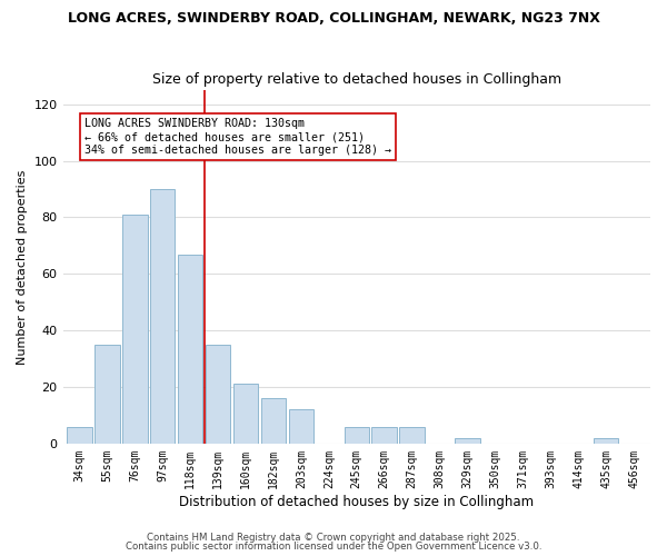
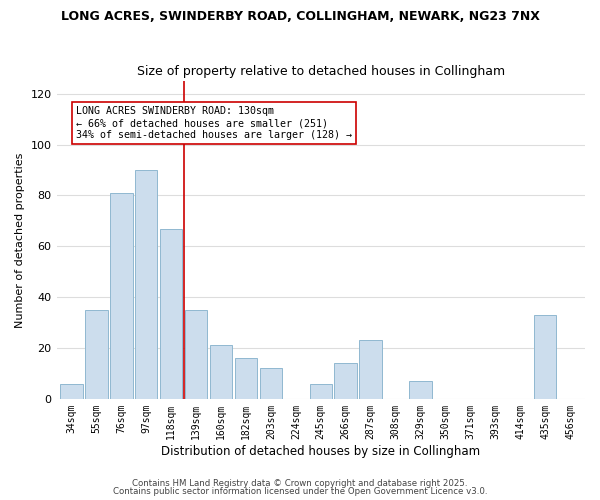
266sqm: 6 -> 14
287sqm: 6 -> 23
329sqm: 2 -> 7
435sqm: 2 -> 33
